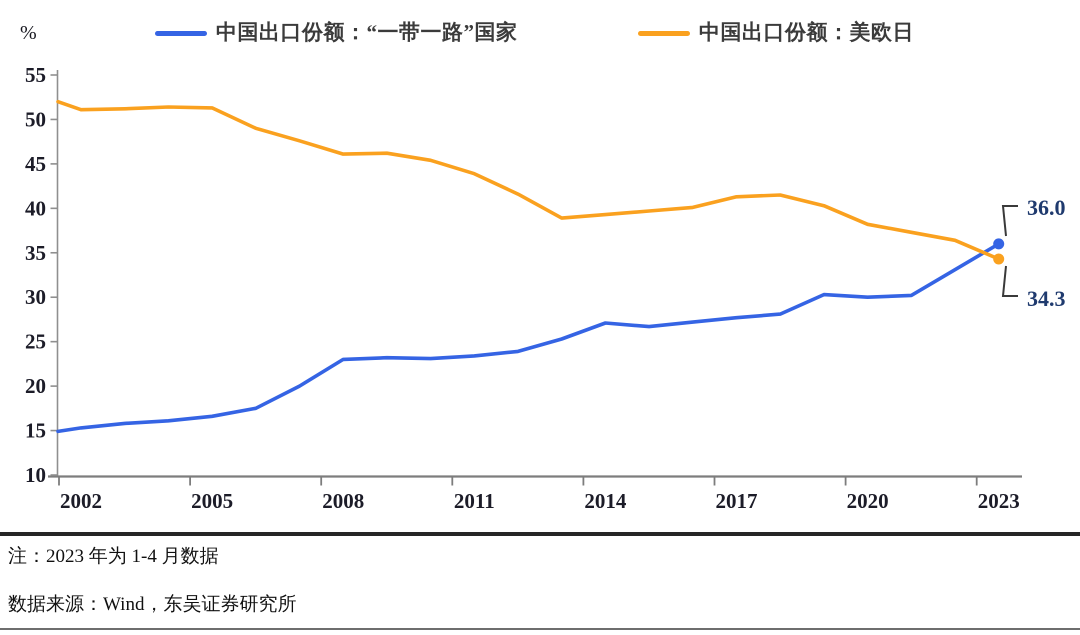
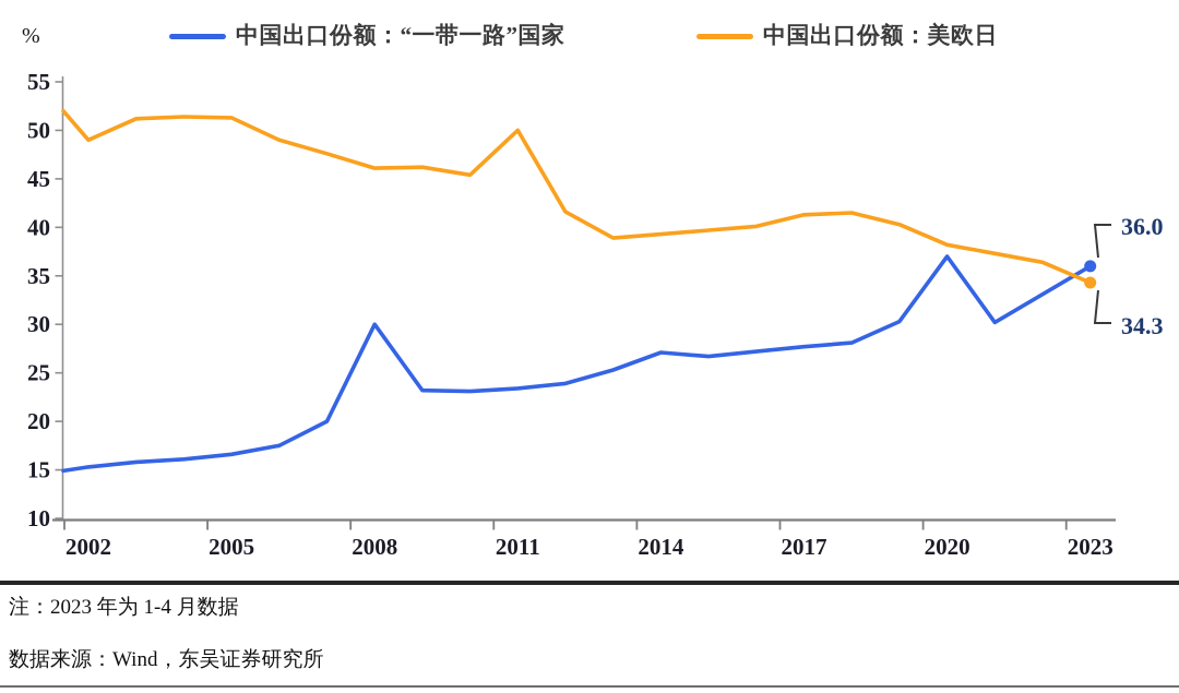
中国出口份额：美欧日/2002: 51 -> 49
中国出口份额：“一带一路”国家/2008: 23 -> 30
中国出口份额：美欧日/2011: 44 -> 50
中国出口份额：“一带一路”国家/2020: 30 -> 37
